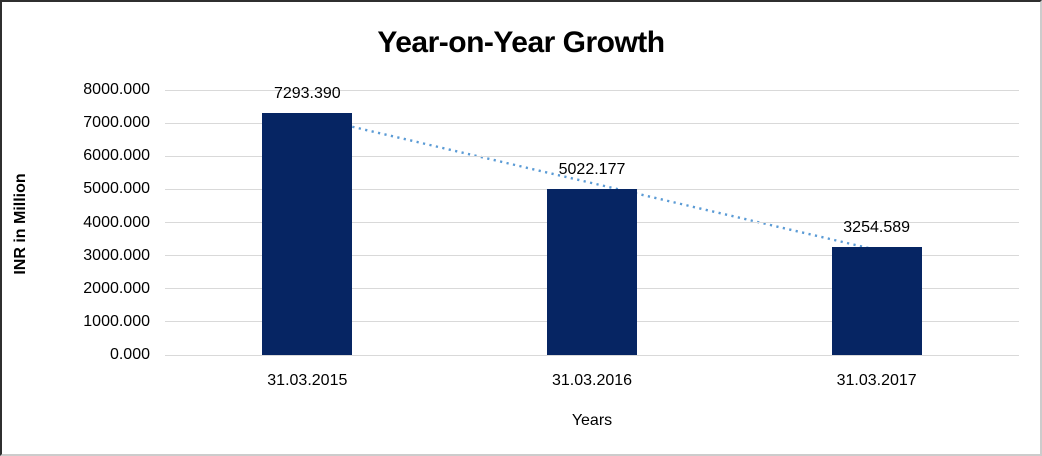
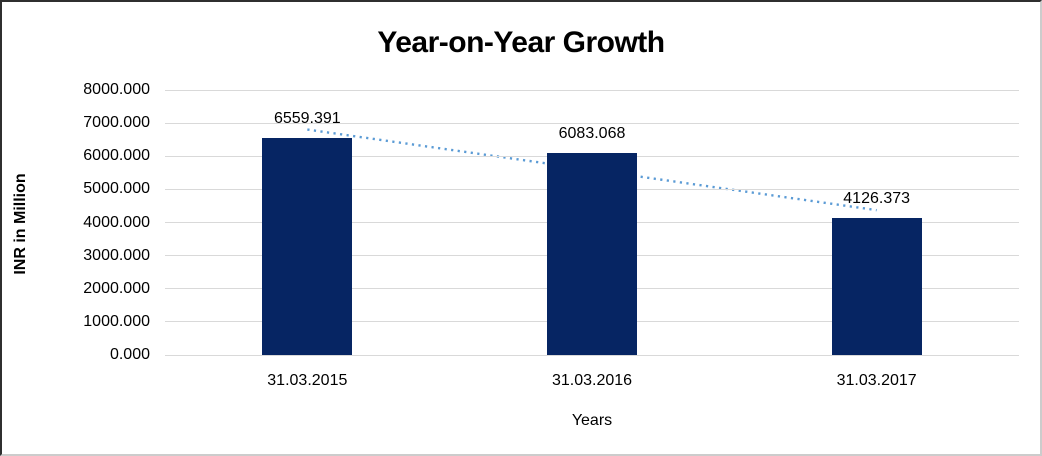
31.03.2015: 7293.390 -> 6559.391
31.03.2016: 5022.177 -> 6083.068
31.03.2017: 3254.589 -> 4126.373
